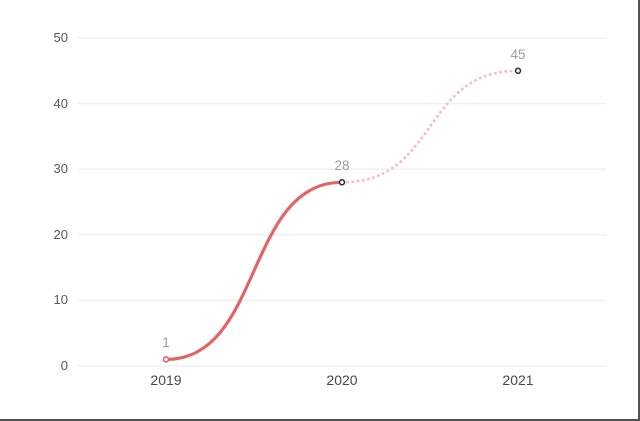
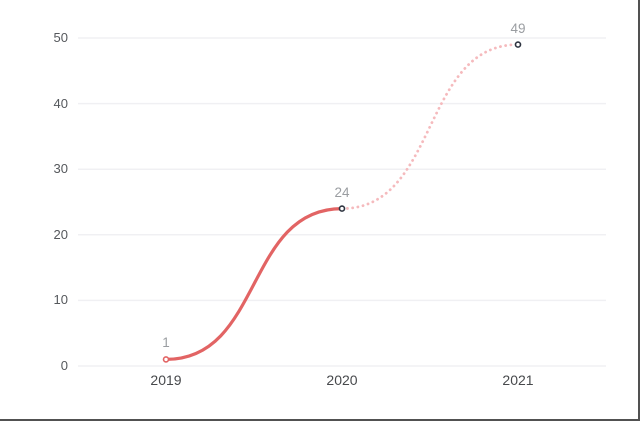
2020: 28 -> 24
2021: 45 -> 49
